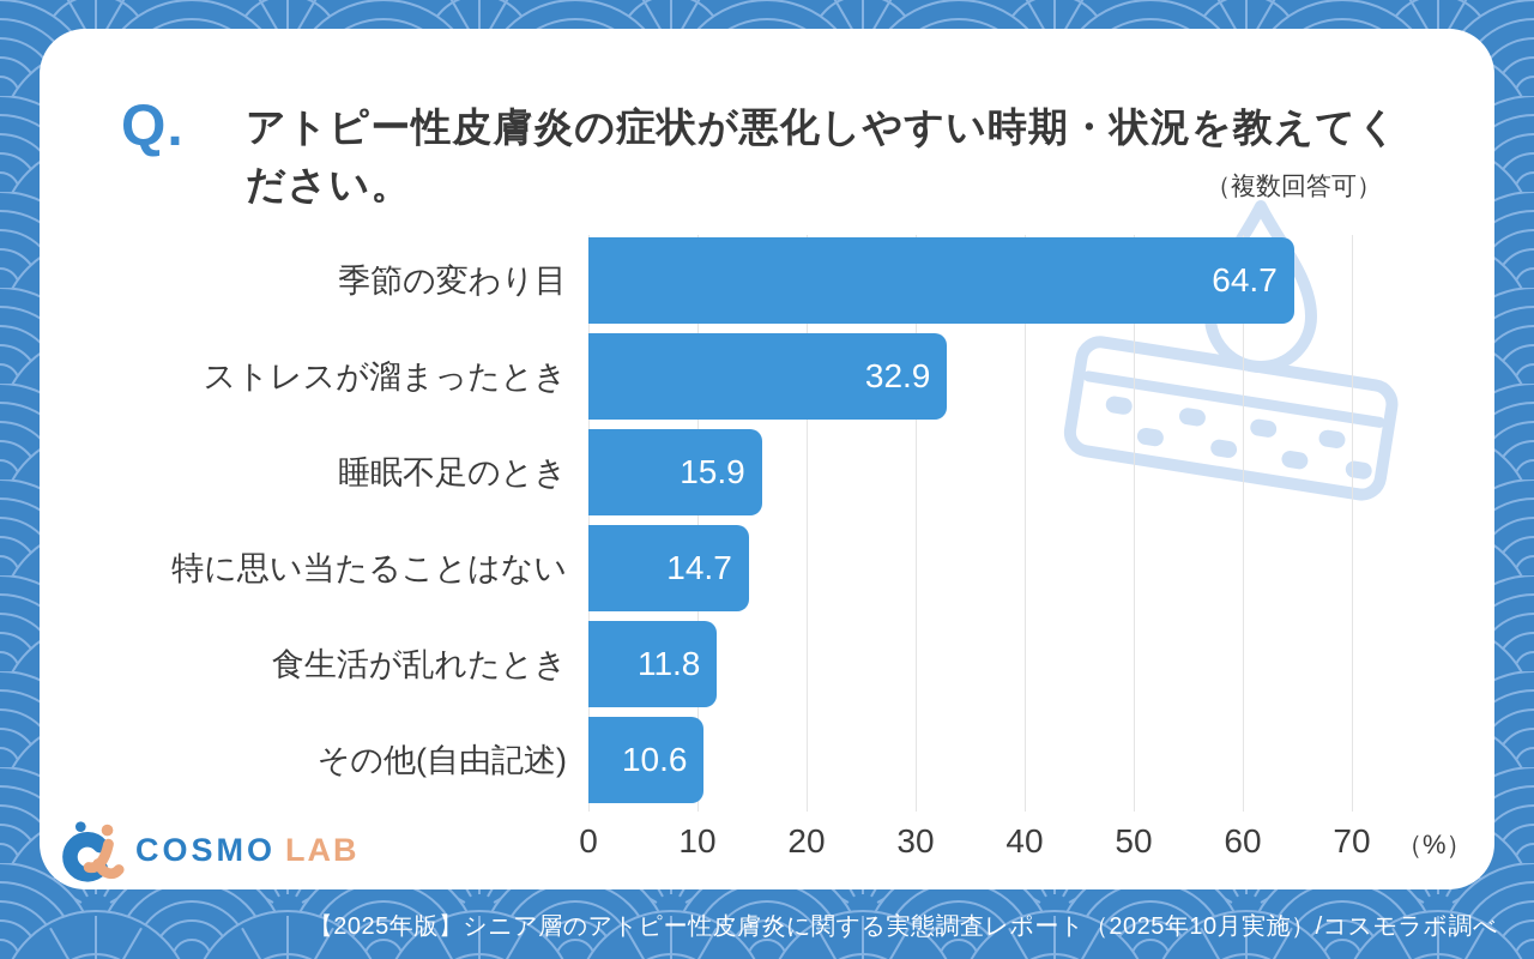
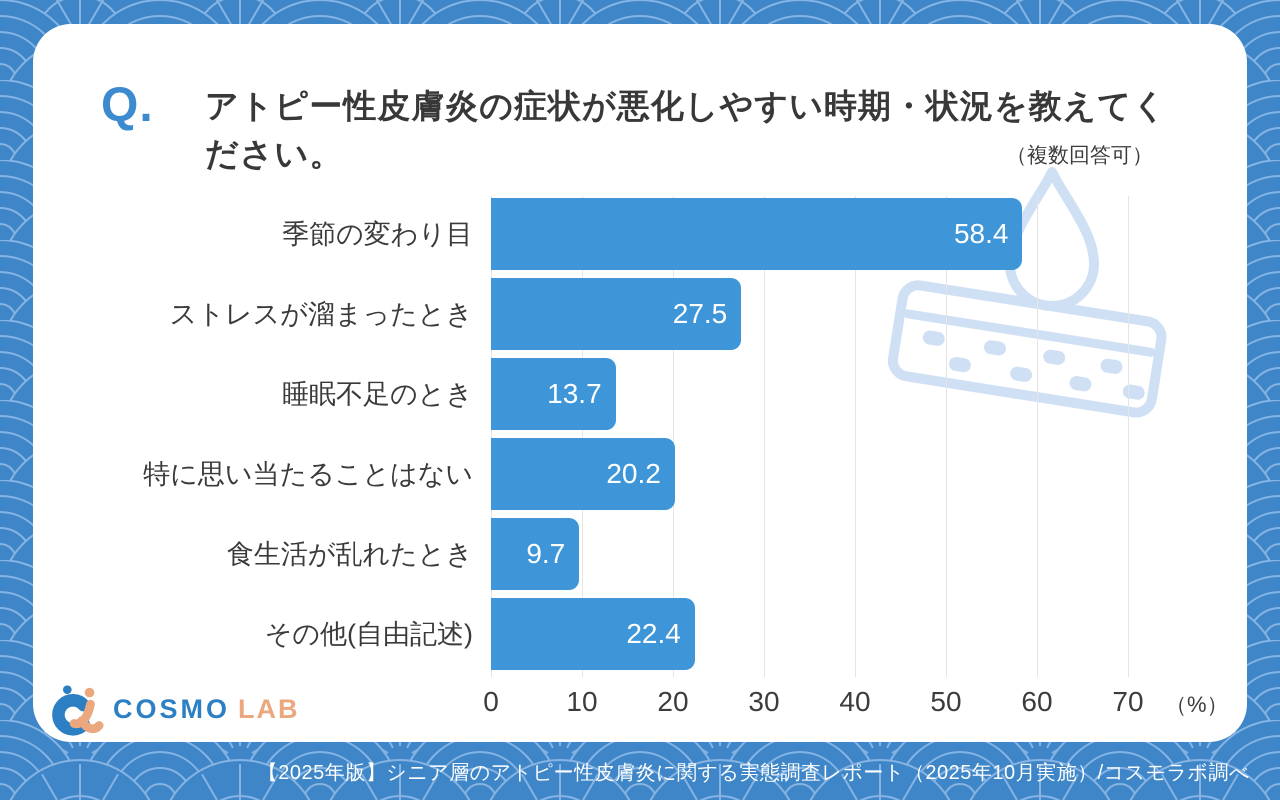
季節の変わり目: 64.7 -> 58.4
ストレスが溜まったとき: 32.9 -> 27.5
睡眠不足のとき: 15.9 -> 13.7
特に思い当たることはない: 14.7 -> 20.2
食生活が乱れたとき: 11.8 -> 9.7
その他(自由記述): 10.6 -> 22.4
